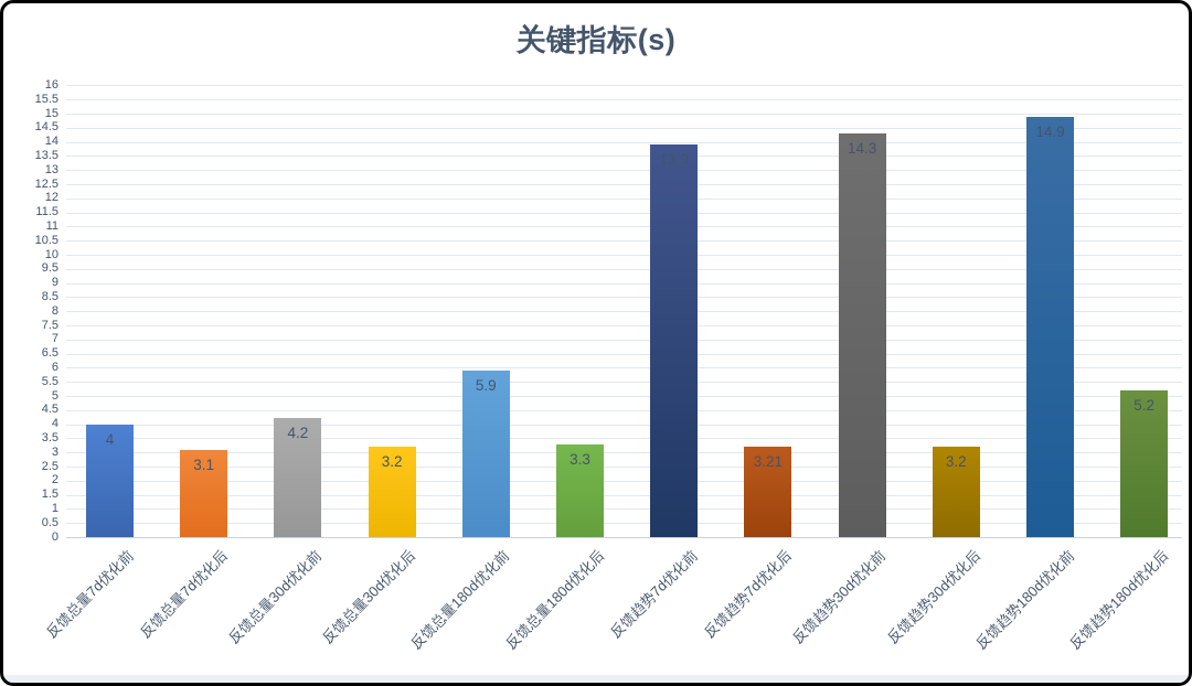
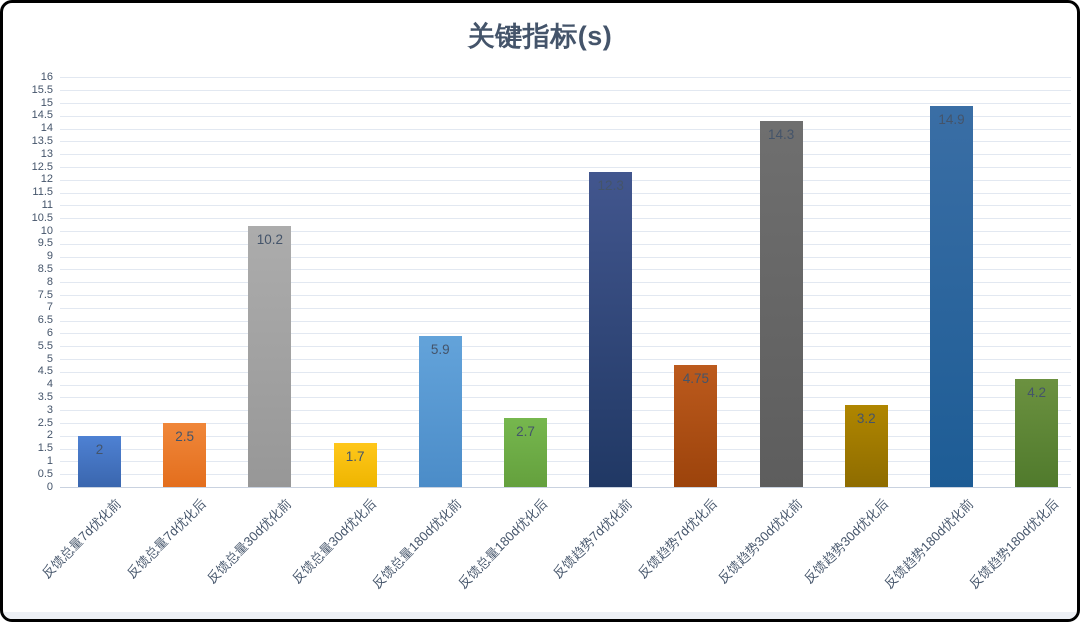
反馈总量7d优化前: 4 -> 2
反馈总量7d优化后: 3.1 -> 2.5
反馈总量30d优化前: 4.2 -> 10.2
反馈总量30d优化后: 3.2 -> 1.7
反馈总量180d优化后: 3.3 -> 2.7
反馈趋势7d优化前: 13.9 -> 12.3
反馈趋势7d优化后: 3.21 -> 4.75
反馈趋势180d优化后: 5.2 -> 4.2
